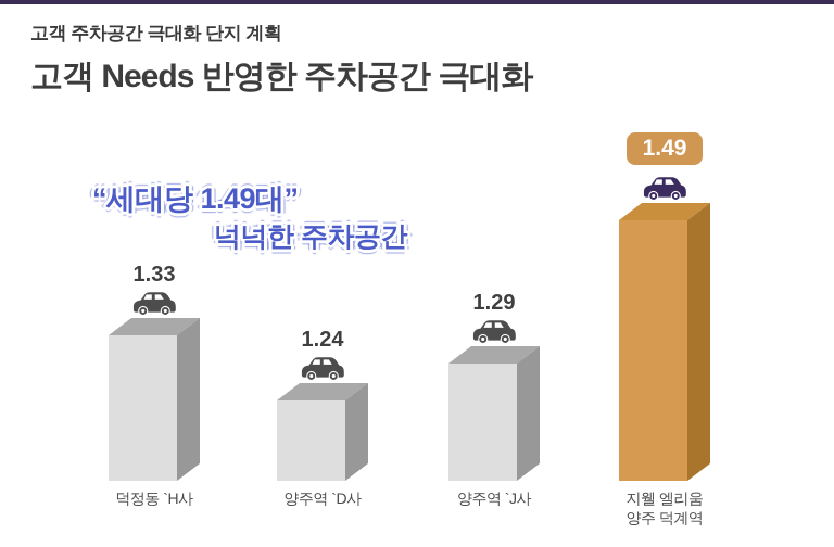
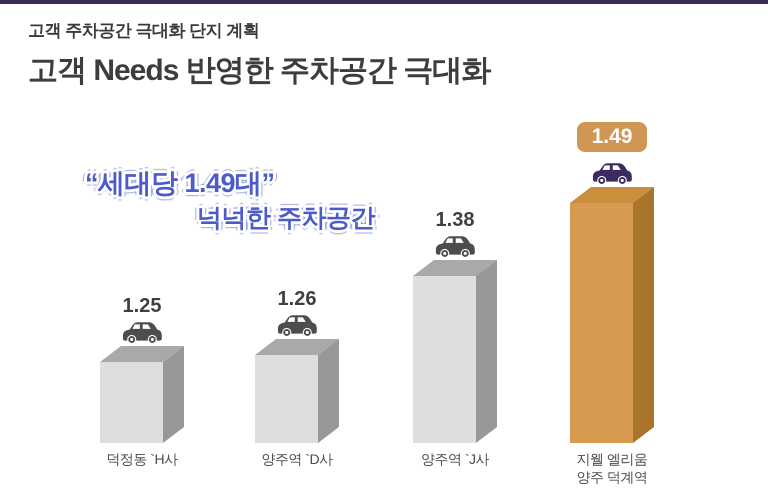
덕정동 `H사: 1.33 -> 1.25
양주역 `D사: 1.24 -> 1.26
양주역 `J사: 1.29 -> 1.38
